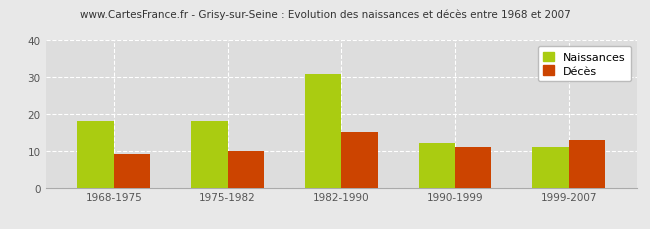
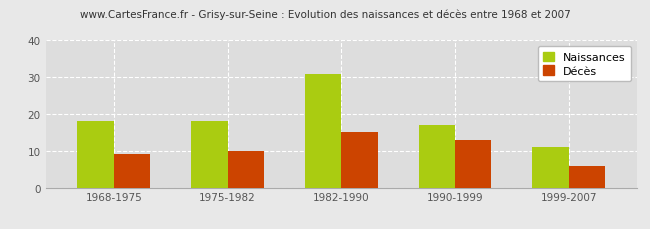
Naissances/1990-1999: 12 -> 17
Décès/1990-1999: 11 -> 13
Décès/1999-2007: 13 -> 6
